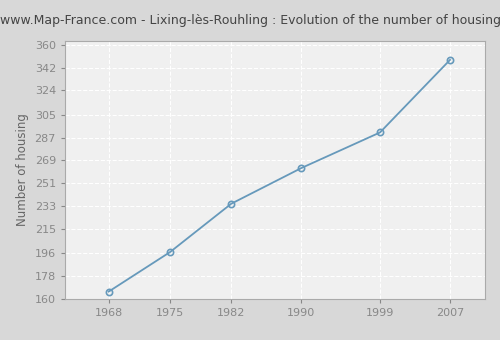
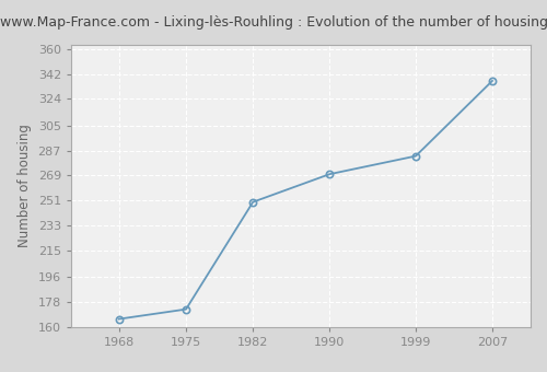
1975: 197 -> 173
1982: 235 -> 250
1990: 263 -> 270
1999: 291 -> 283
2007: 348 -> 337
